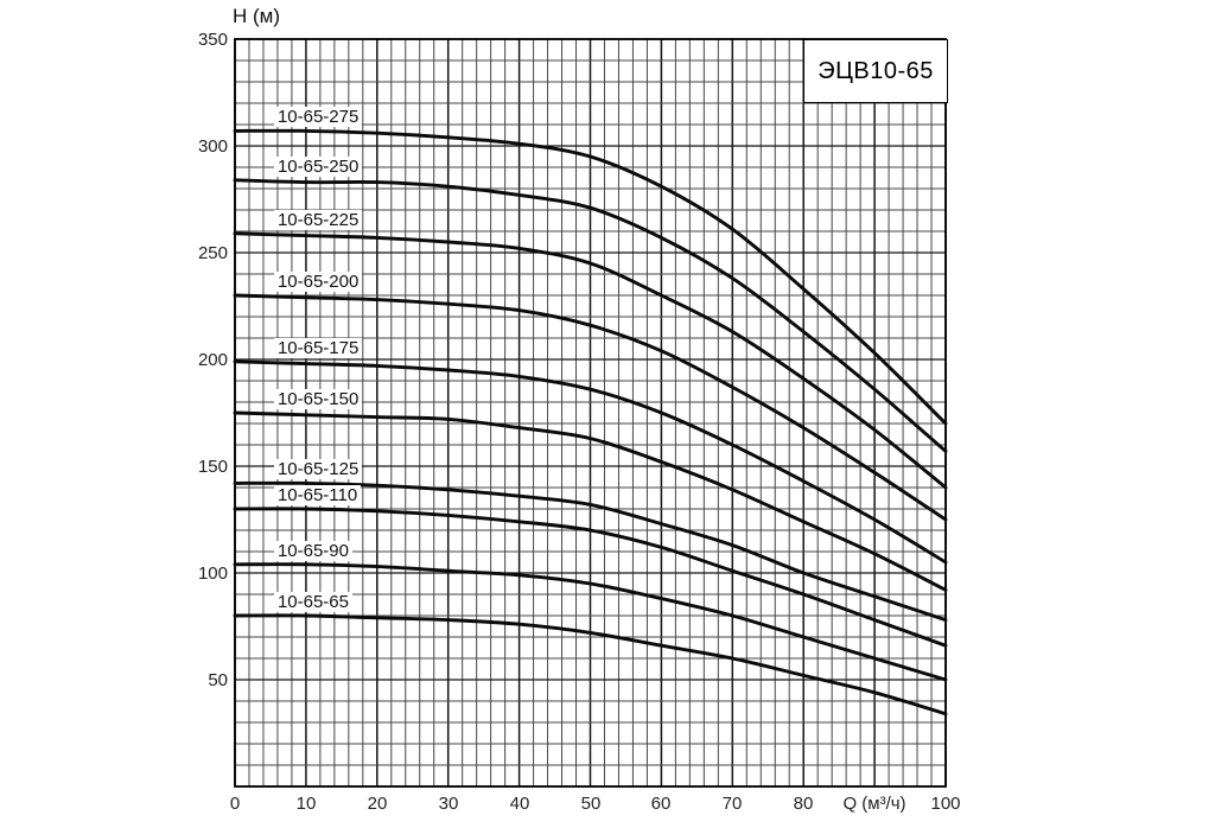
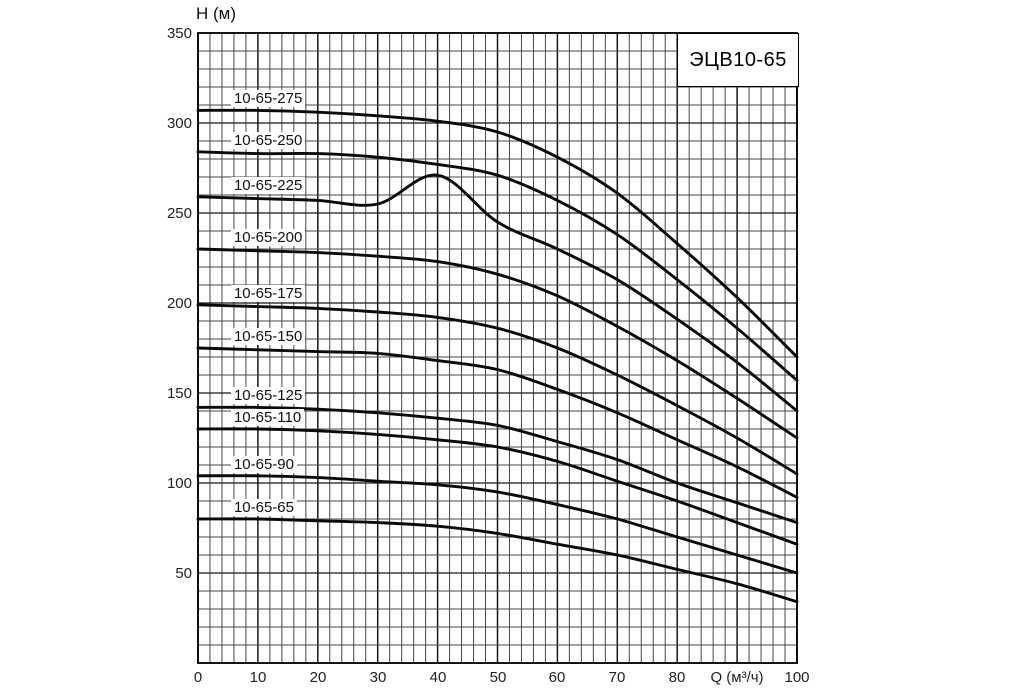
10-65-225/40: 252 -> 271
